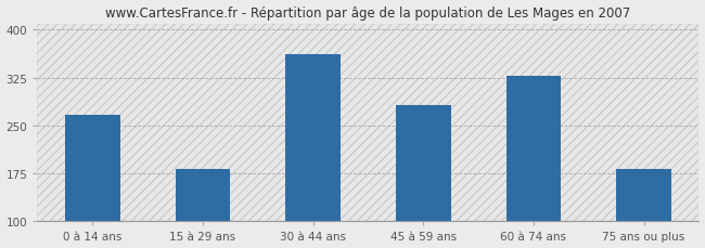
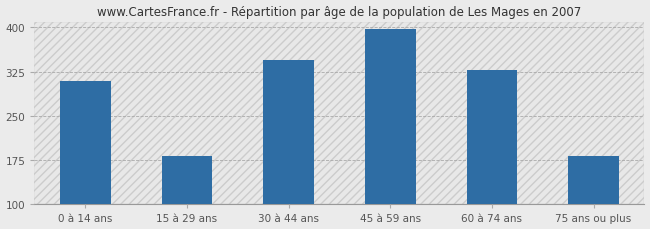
0 à 14 ans: 266 -> 310
30 à 44 ans: 362 -> 345
45 à 59 ans: 282 -> 397
